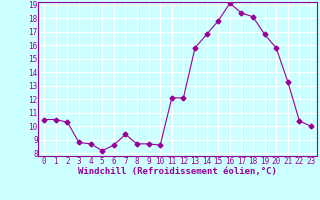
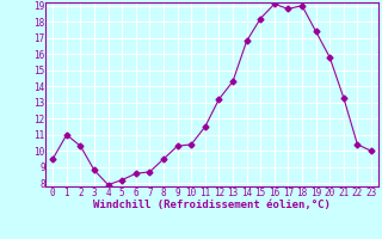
0: 10.5 -> 9.5
1: 10.5 -> 11.0
4: 8.7 -> 7.9
7: 9.4 -> 8.7
8: 8.7 -> 9.5
9: 8.7 -> 10.3
10: 8.6 -> 10.4
11: 12.1 -> 11.5
12: 12.1 -> 13.2
13: 15.8 -> 14.3
15: 17.8 -> 18.2
17: 18.4 -> 18.8
18: 18.1 -> 19.0
19: 16.8 -> 17.4
